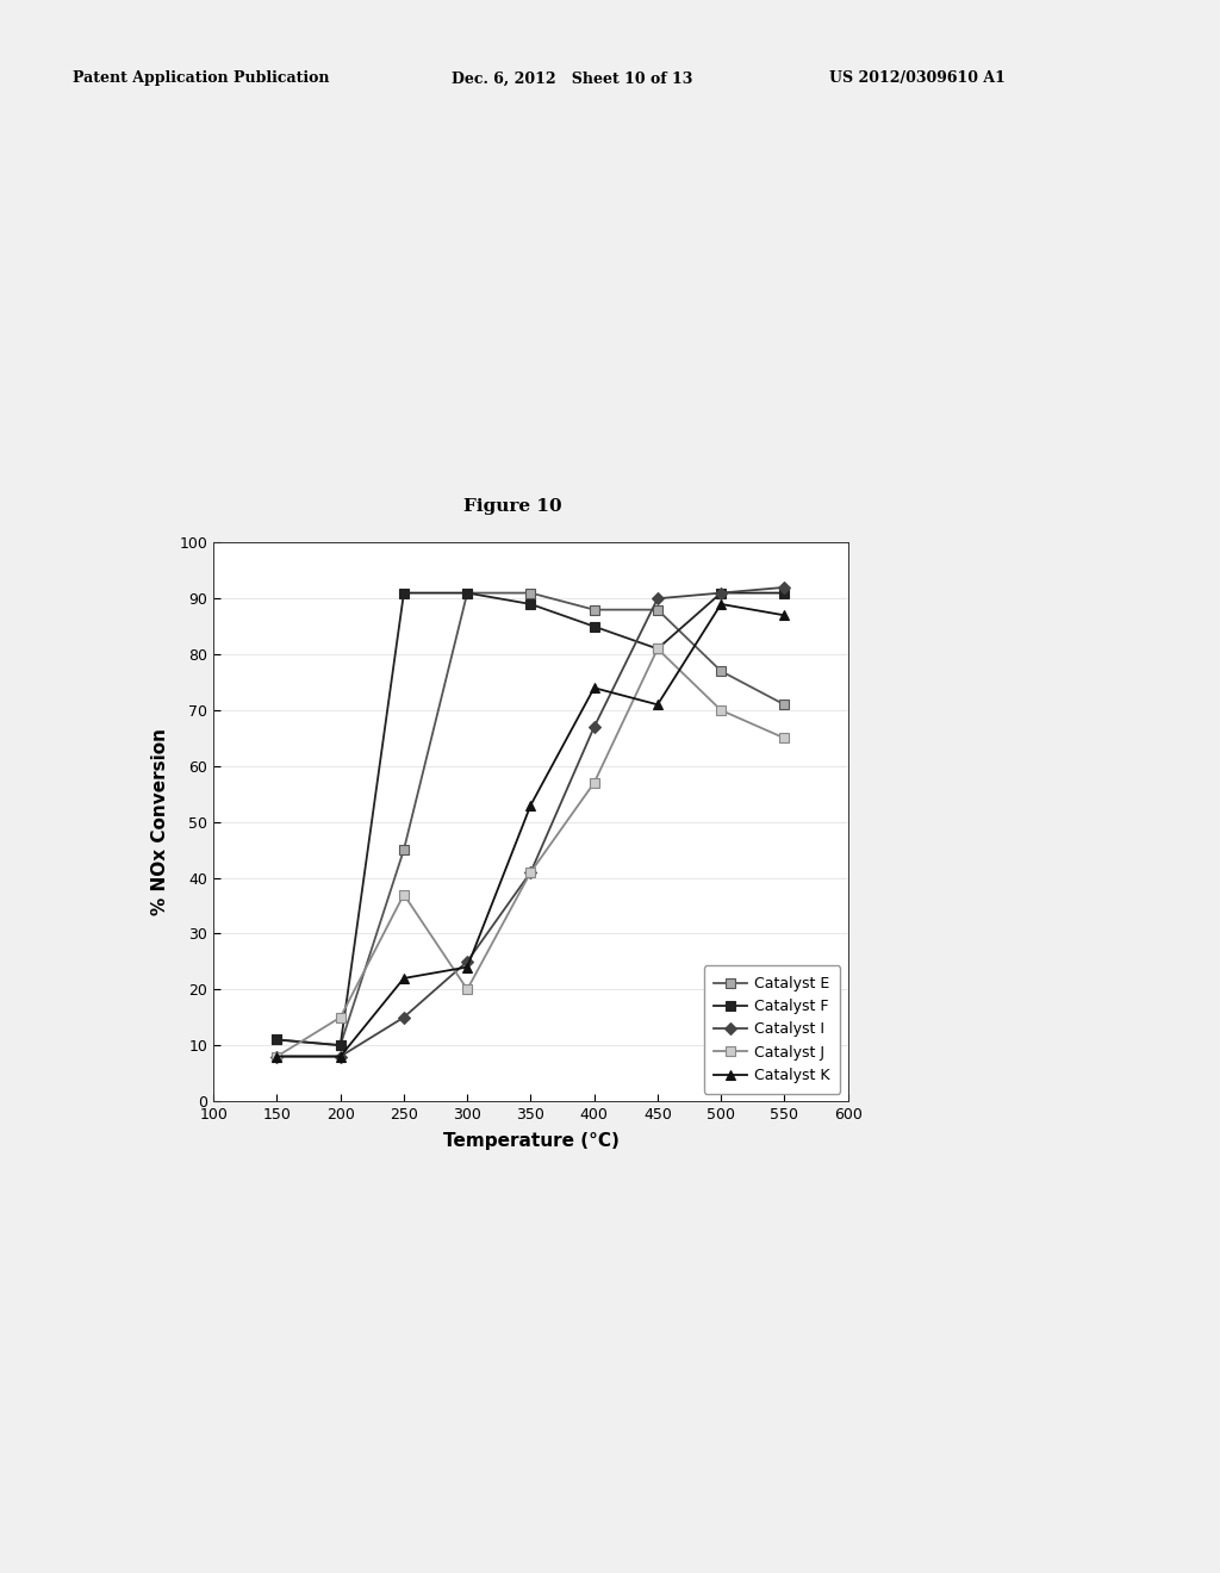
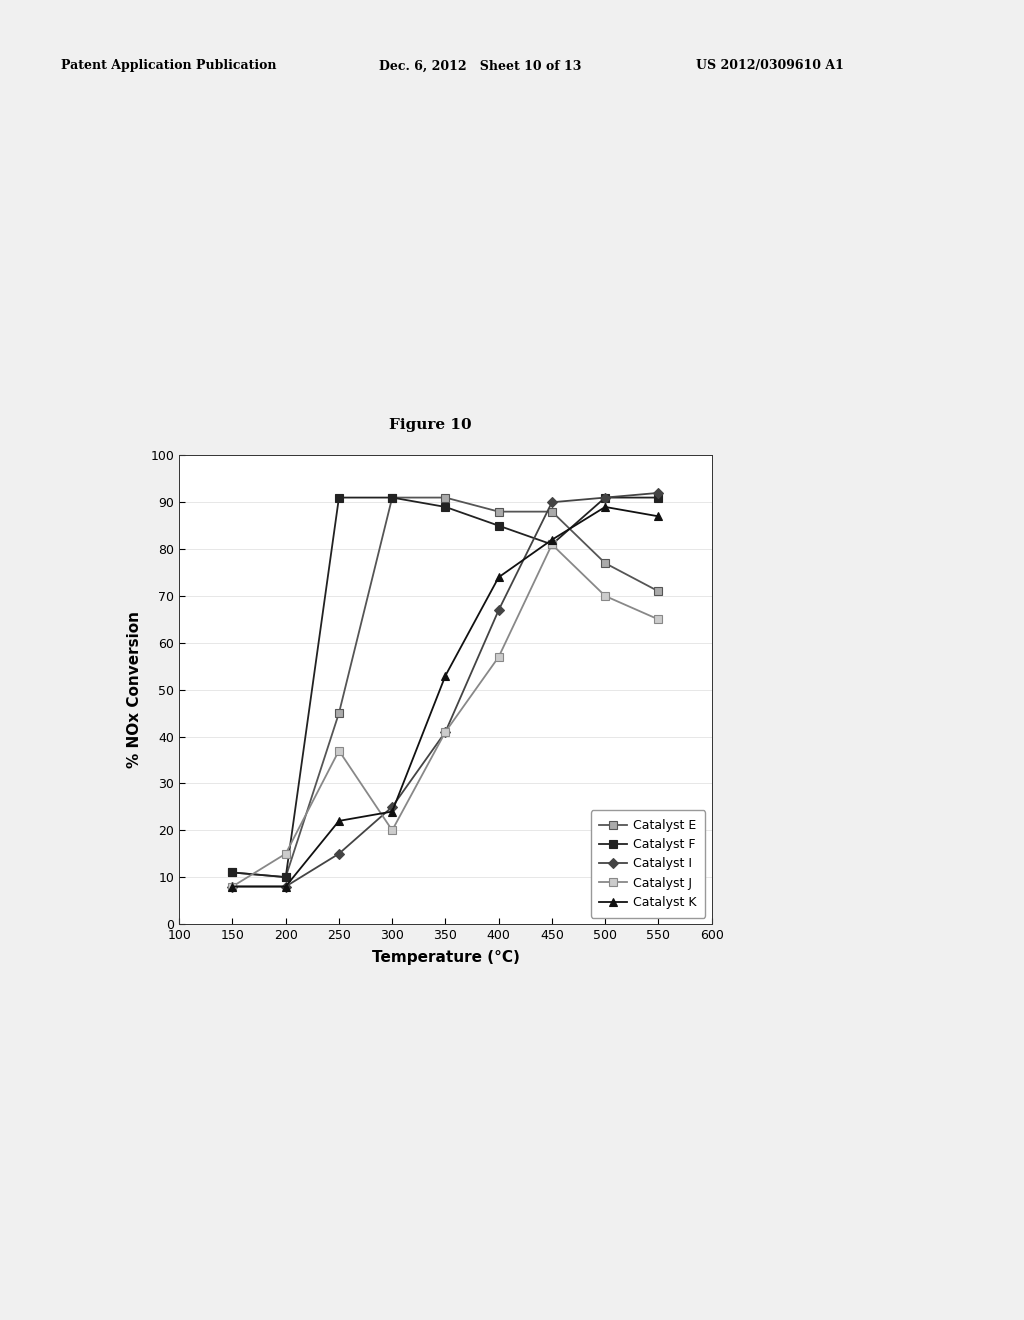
Catalyst K/450: 71 -> 82
